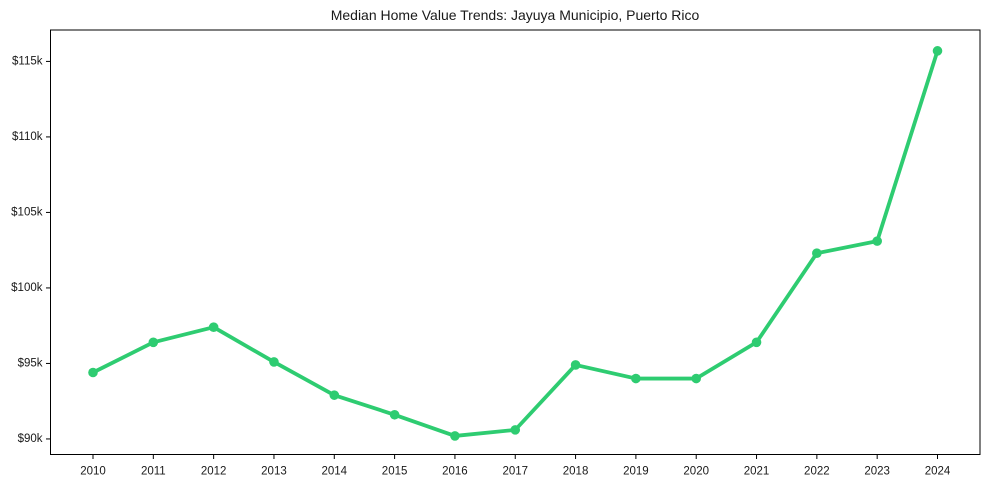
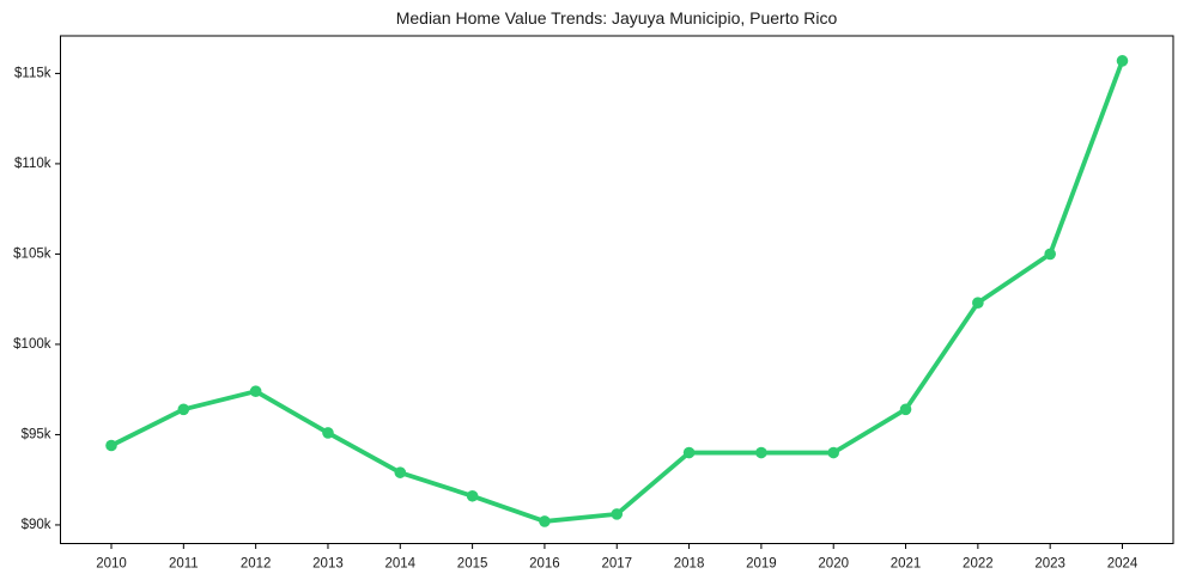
2018: $94.9k -> $94.0k
2023: $103.1k -> $105.0k
